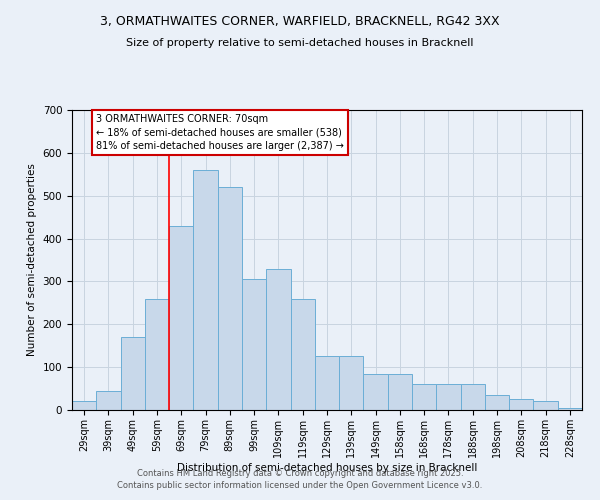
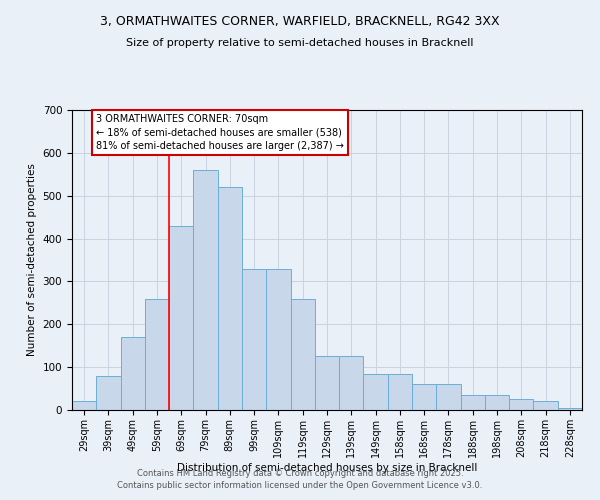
39sqm: 45 -> 80
99sqm: 305 -> 330
188sqm: 60 -> 35
